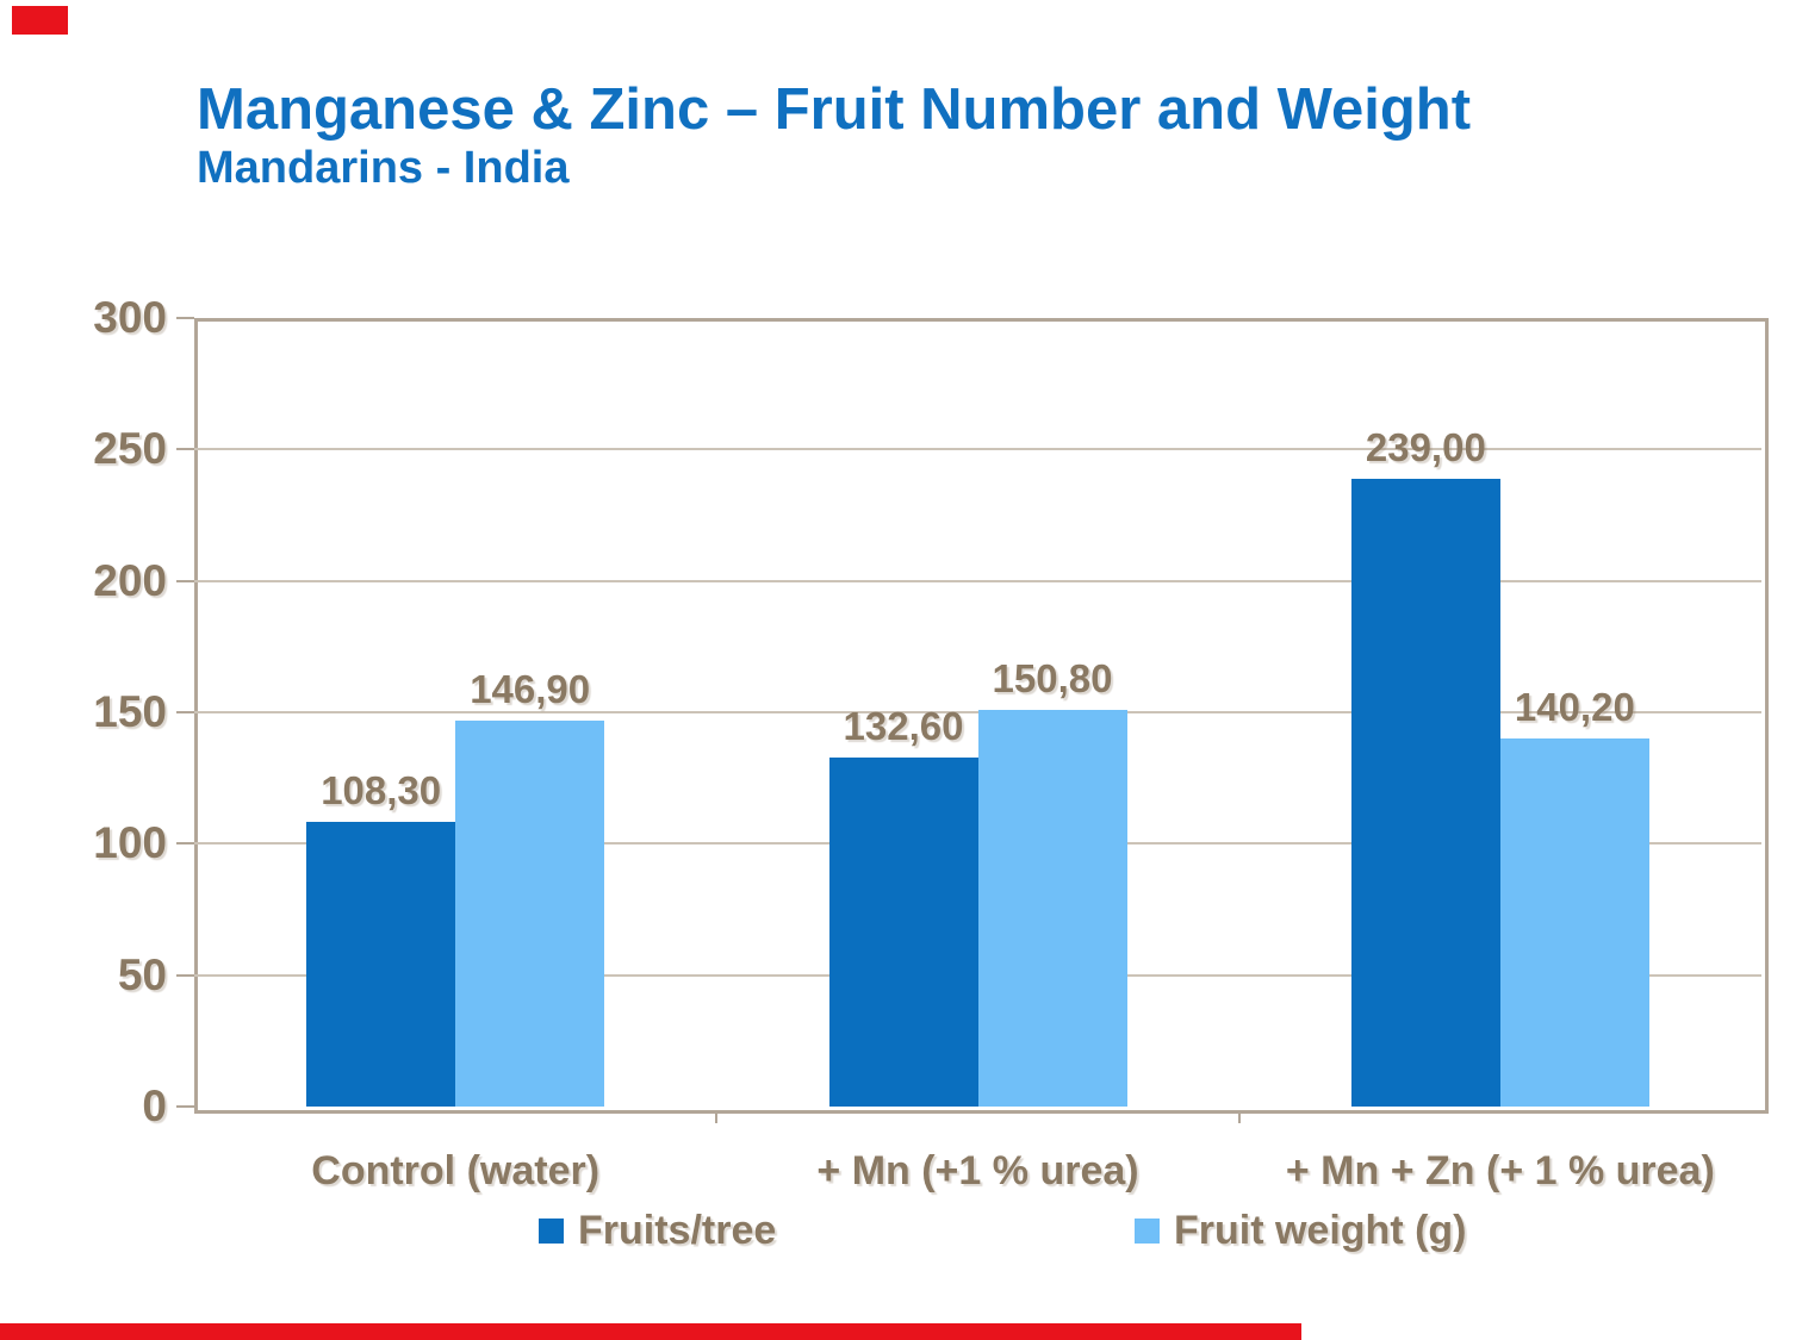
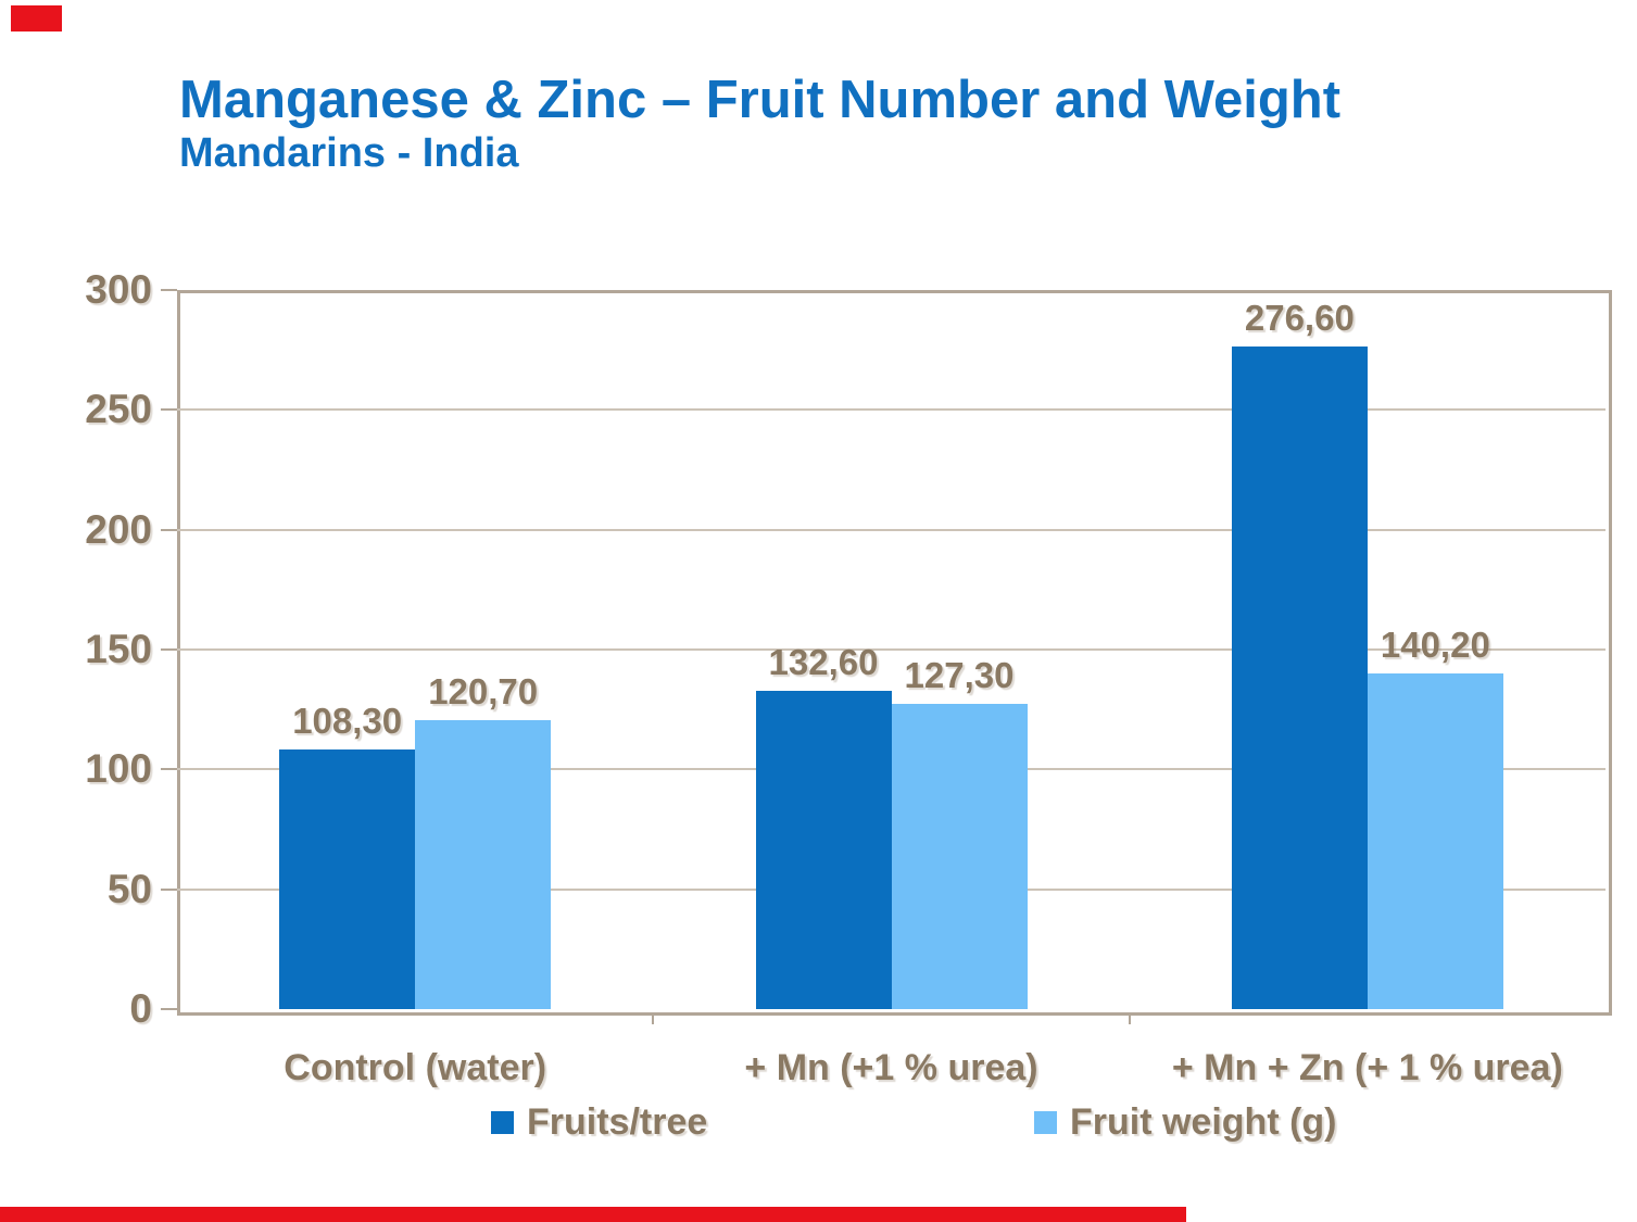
Fruit weight (g)/Control (water): 146,90 -> 120,70
Fruit weight (g)/+ Mn (+1 % urea): 150,80 -> 127,30
Fruits/tree/+ Mn + Zn (+ 1 % urea): 239,00 -> 276,60
